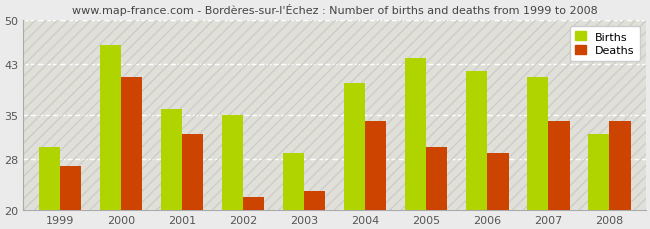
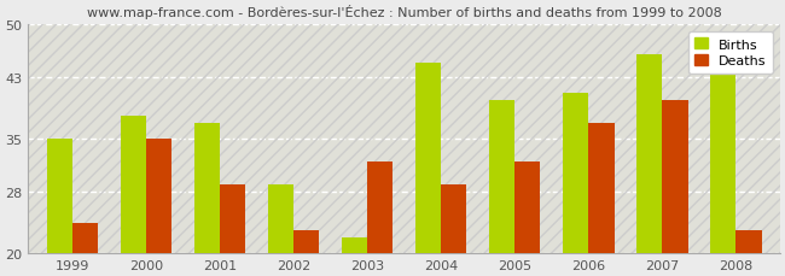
Births/1999: 30 -> 35
Deaths/1999: 27 -> 24
Births/2000: 46 -> 38
Deaths/2000: 41 -> 35
Births/2001: 36 -> 37
Deaths/2001: 32 -> 29
Births/2002: 35 -> 29
Deaths/2002: 22 -> 23
Births/2003: 29 -> 22
Deaths/2003: 23 -> 32
Births/2004: 40 -> 45
Deaths/2004: 34 -> 29
Births/2005: 44 -> 40
Deaths/2005: 30 -> 32
Births/2006: 42 -> 41
Deaths/2006: 29 -> 37
Births/2007: 41 -> 46
Deaths/2007: 34 -> 40
Births/2008: 32 -> 44
Deaths/2008: 34 -> 23
